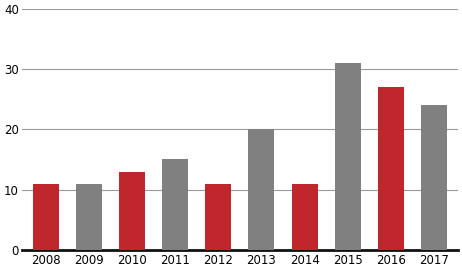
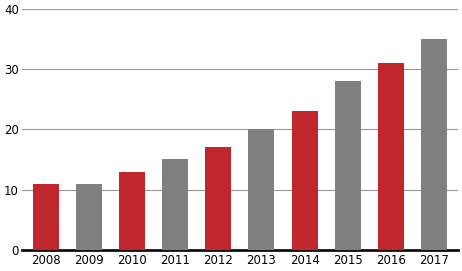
2012: 11 -> 17
2014: 11 -> 23
2015: 31 -> 28
2016: 27 -> 31
2017: 24 -> 35
